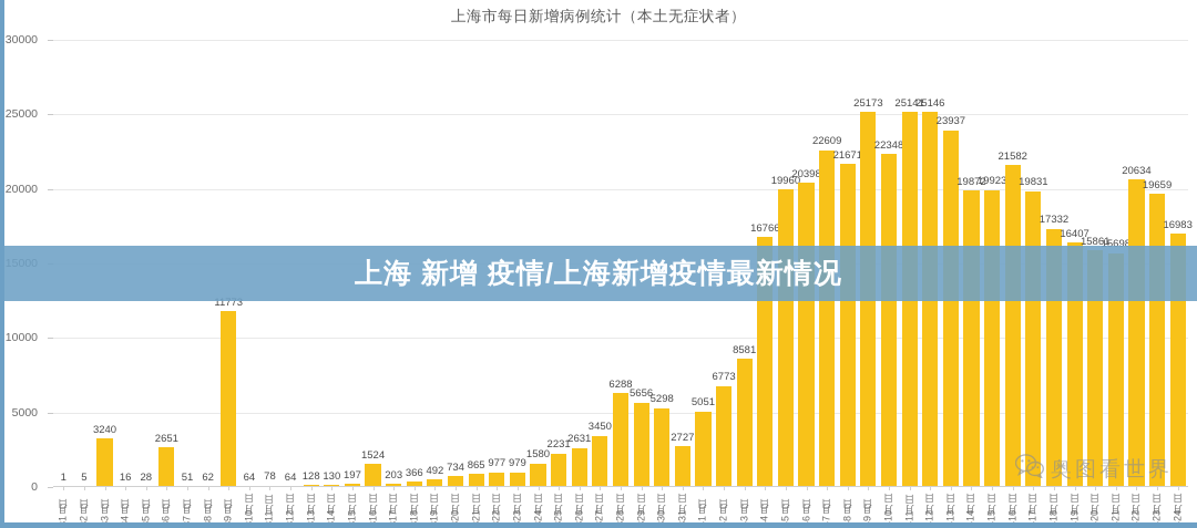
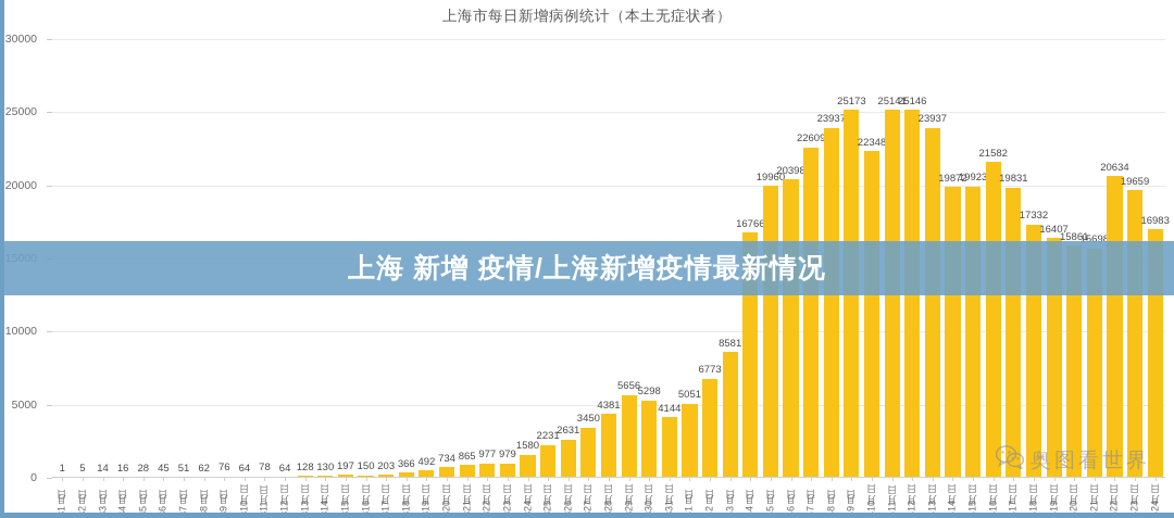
3月3日: 3240 -> 14
3月6日: 2651 -> 45
3月9日: 11773 -> 76
3月16日: 1524 -> 150
3月28日: 6288 -> 4381
3月31日: 2727 -> 4144
4月8日: 21671 -> 23937
